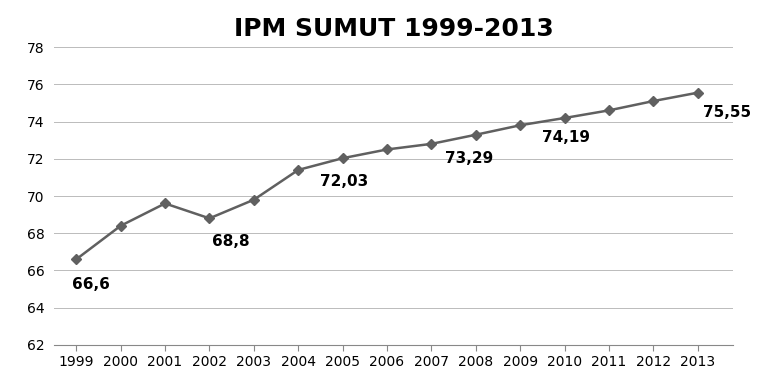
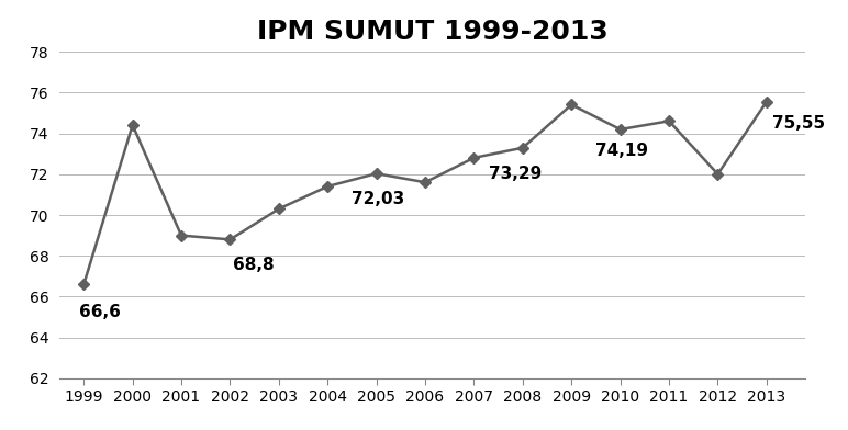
2000: 68.4 -> 74.4
2001: 69.6 -> 69.0
2003: 69.8 -> 70.3
2006: 72.5 -> 71.6
2009: 73.8 -> 75.4
2012: 75.1 -> 72.0
